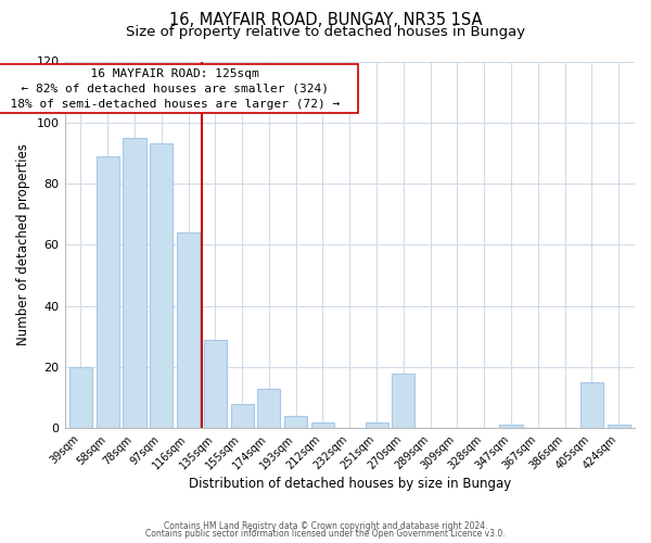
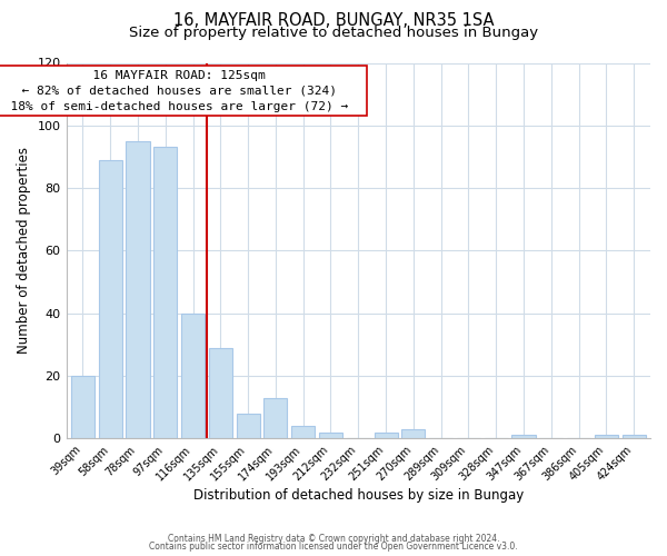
116sqm: 64 -> 40
270sqm: 18 -> 3
405sqm: 15 -> 1
